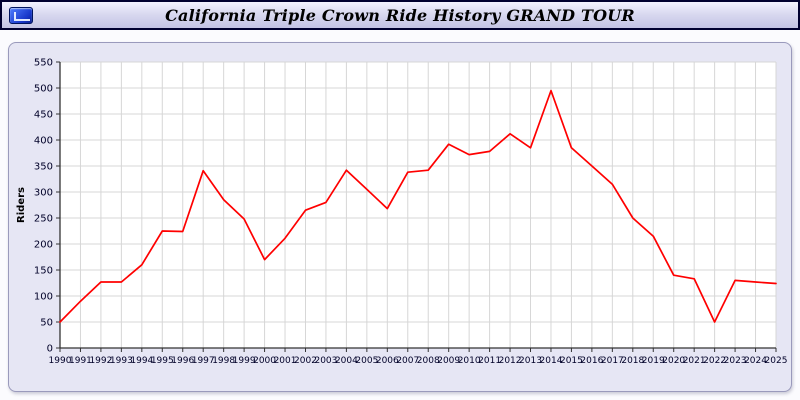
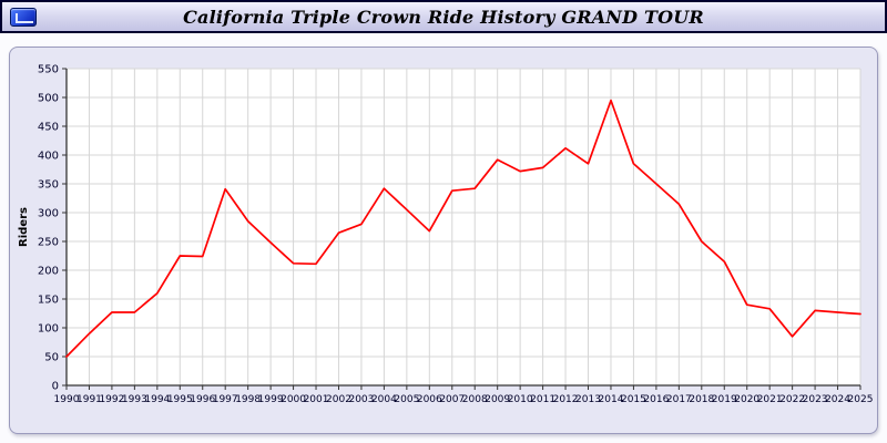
2000: 170 -> 210
2022: 50 -> 80
